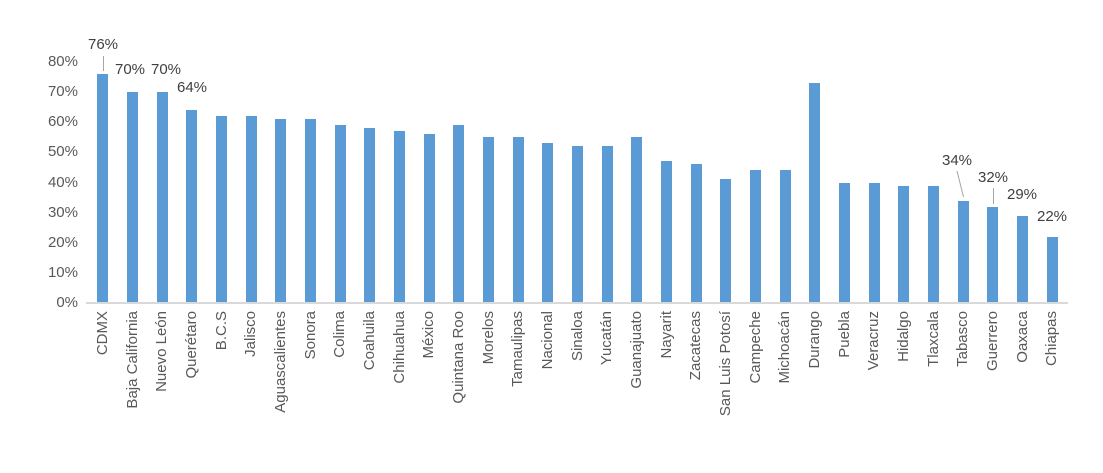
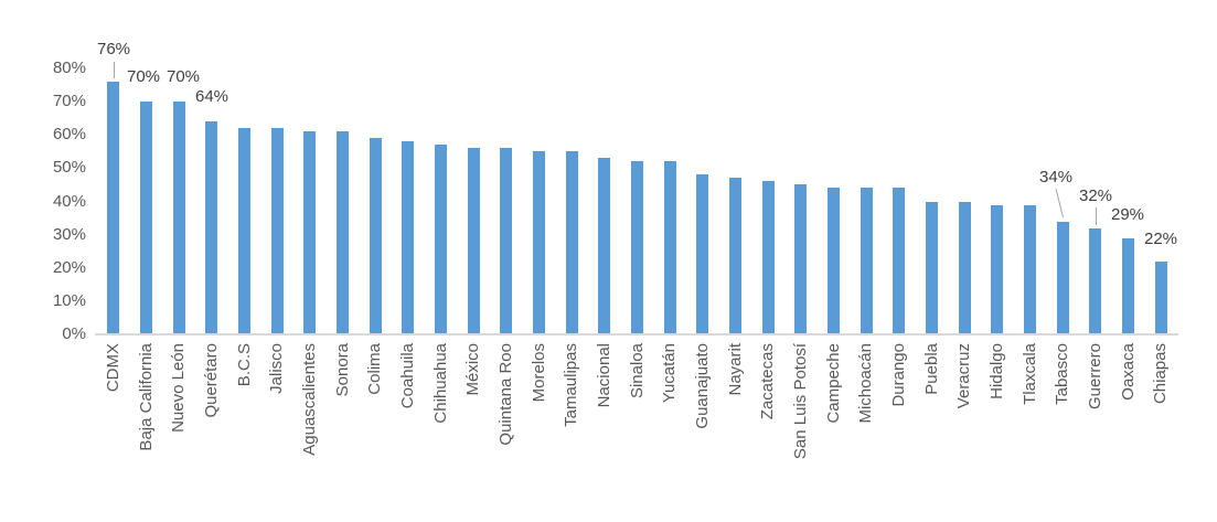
Quintana Roo: 59% -> 56%
Guanajuato: 55% -> 48%
San Luis Potosí: 41% -> 45%
Durango: 73% -> 44%
